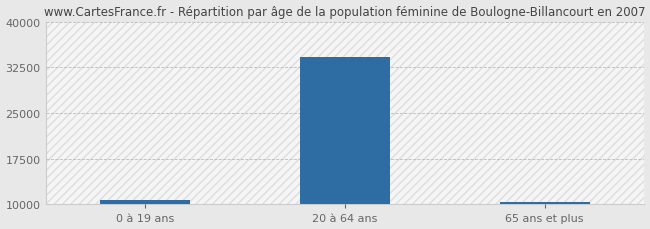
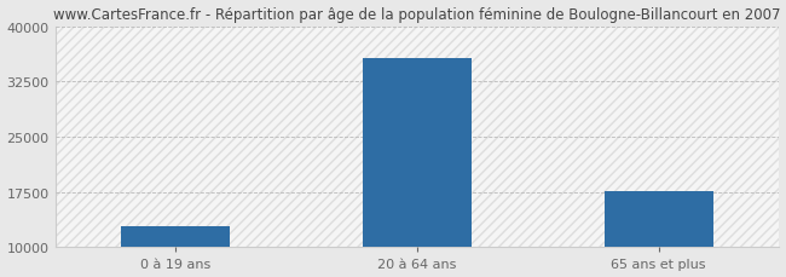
0 à 19 ans: 10800 -> 12800
20 à 64 ans: 34200 -> 35600
65 ans et plus: 10400 -> 17600
